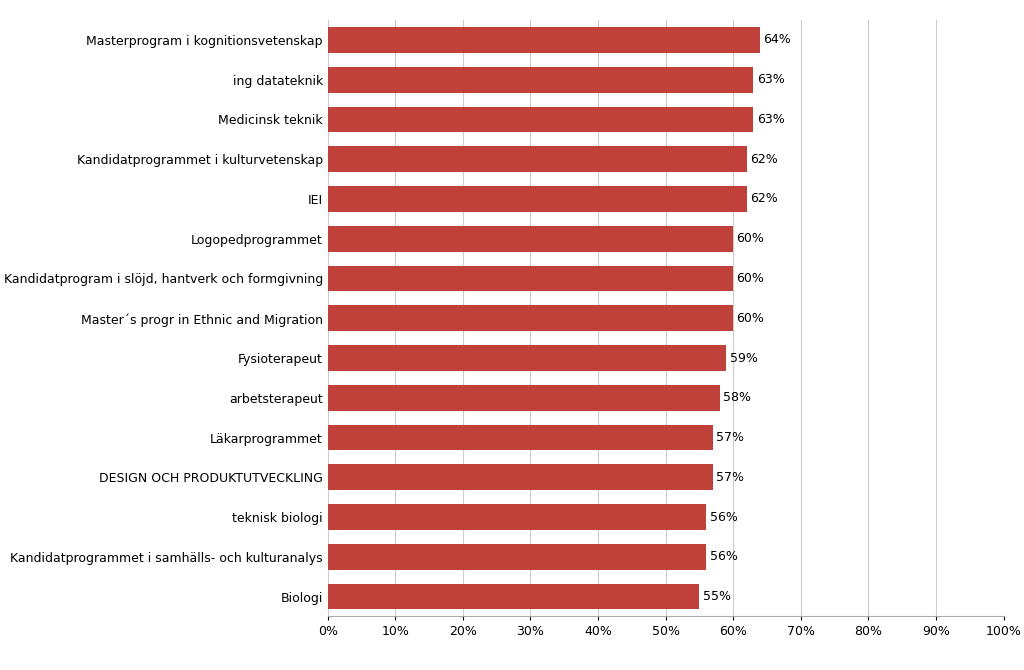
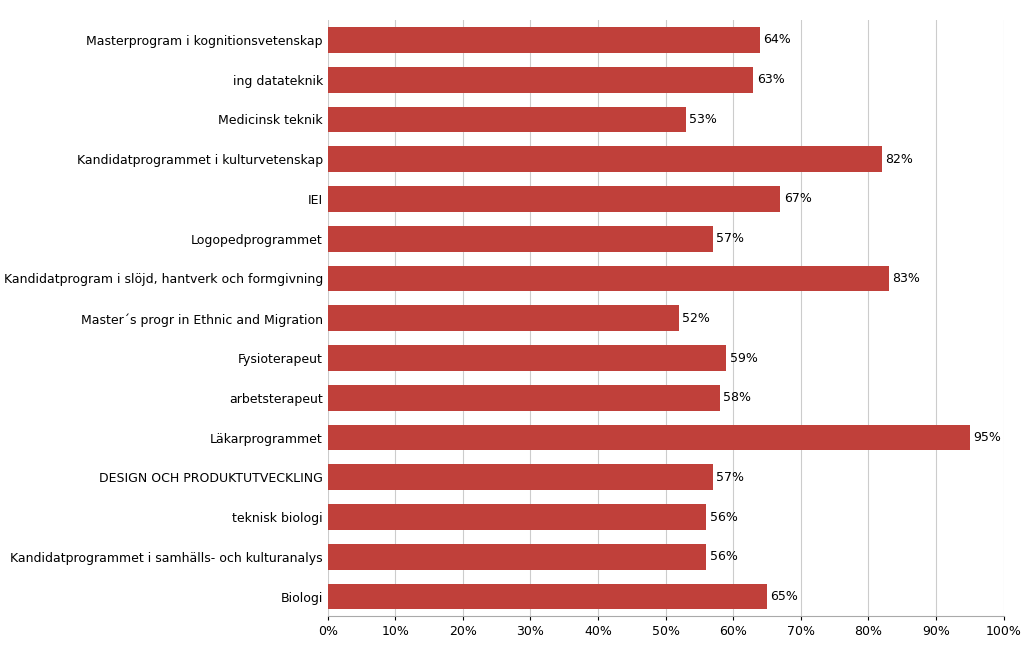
Medicinsk teknik: 63% -> 53%
Kandidatprogrammet i kulturvetenskap: 62% -> 82%
IEI: 62% -> 67%
Logopedprogrammet: 60% -> 57%
Kandidatprogram i slöjd, hantverk och formgivning: 60% -> 83%
Master´s progr in Ethnic and Migration: 60% -> 52%
Läkarprogrammet: 57% -> 95%
Biologi: 55% -> 65%
